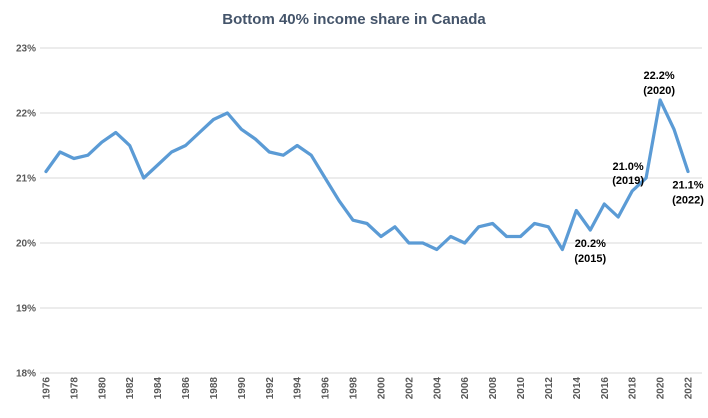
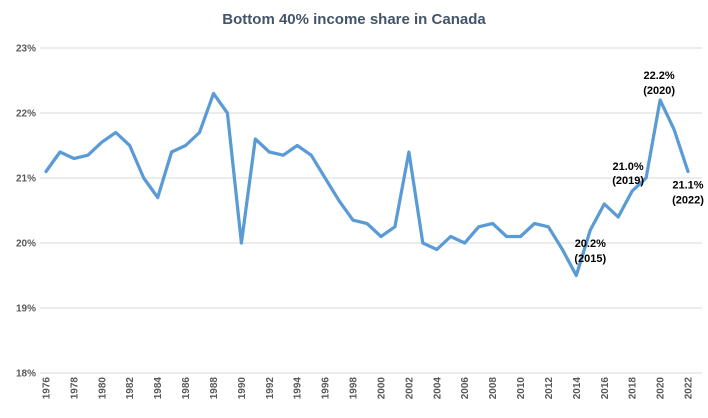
1984: 21.2% -> 20.7%
1988: 21.9% -> 22.3%
1990: 21.8% -> 20.0%
2002: 20.0% -> 21.4%
2014: 20.5% -> 19.5%
